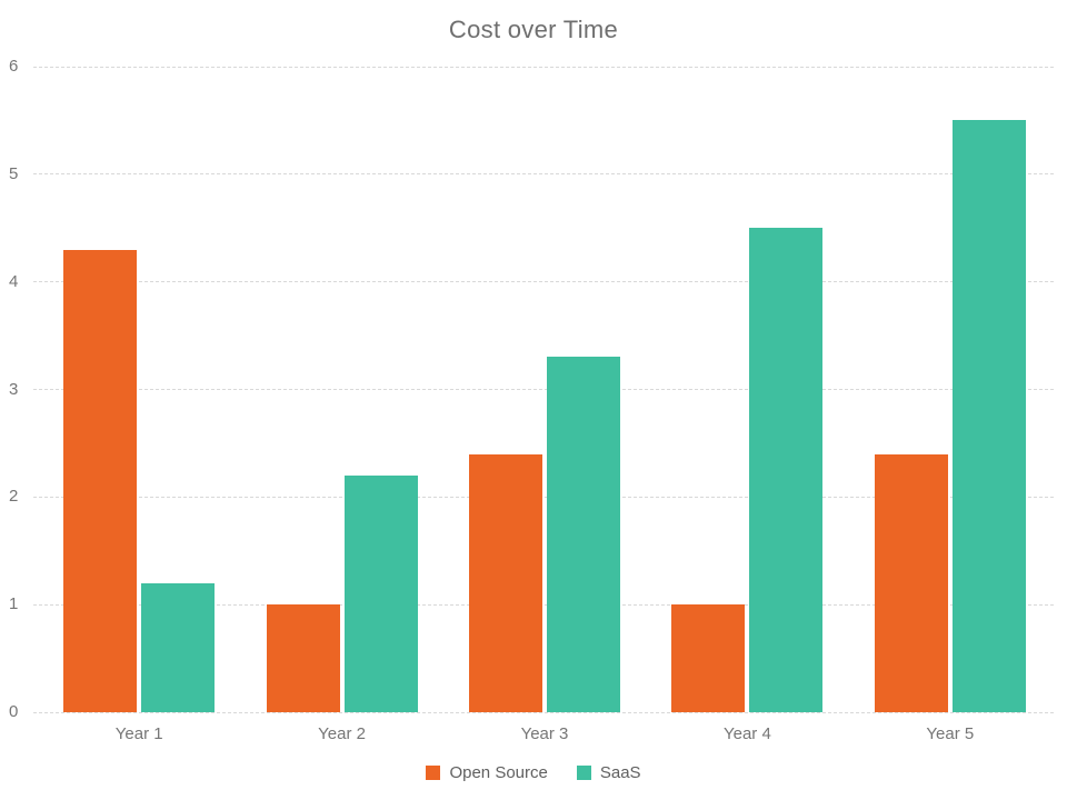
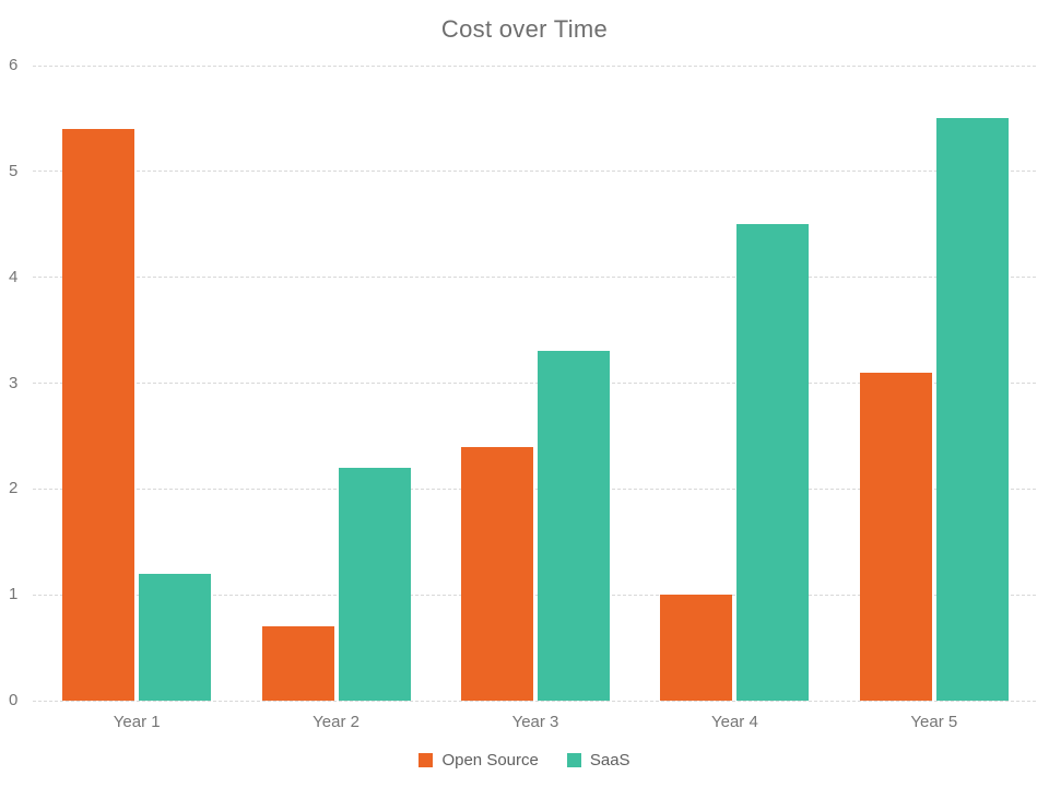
Open Source/Year 1: 4.3 -> 5.4
Open Source/Year 2: 1.0 -> 0.7
Open Source/Year 5: 2.4 -> 3.1
